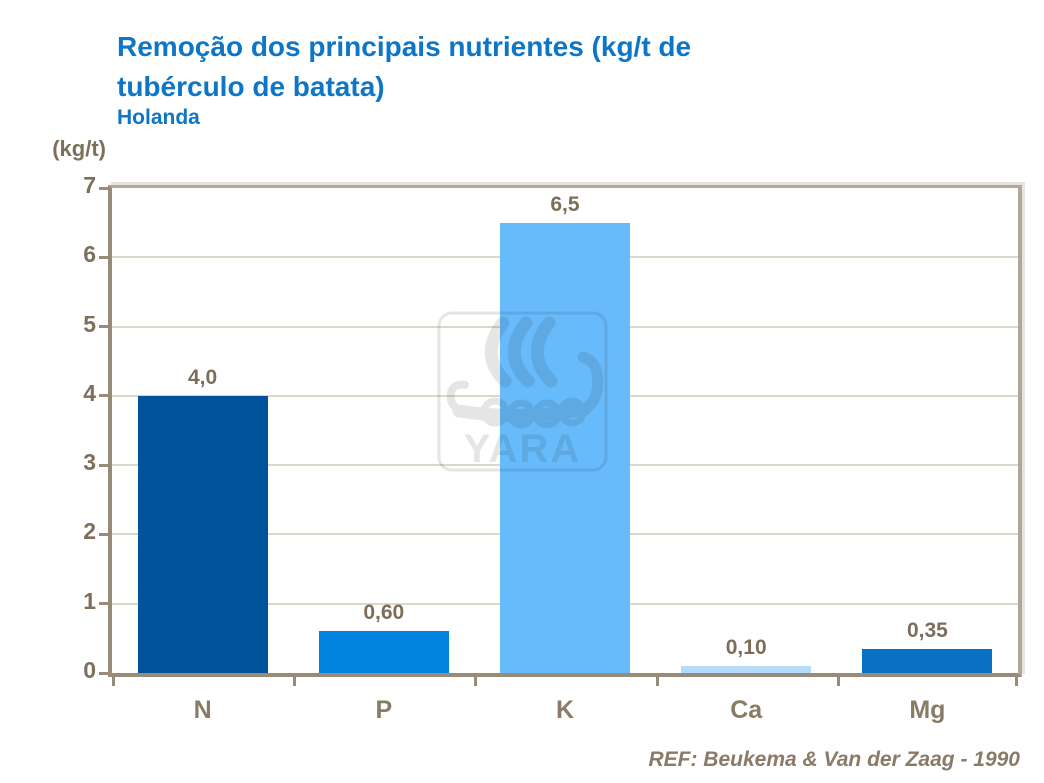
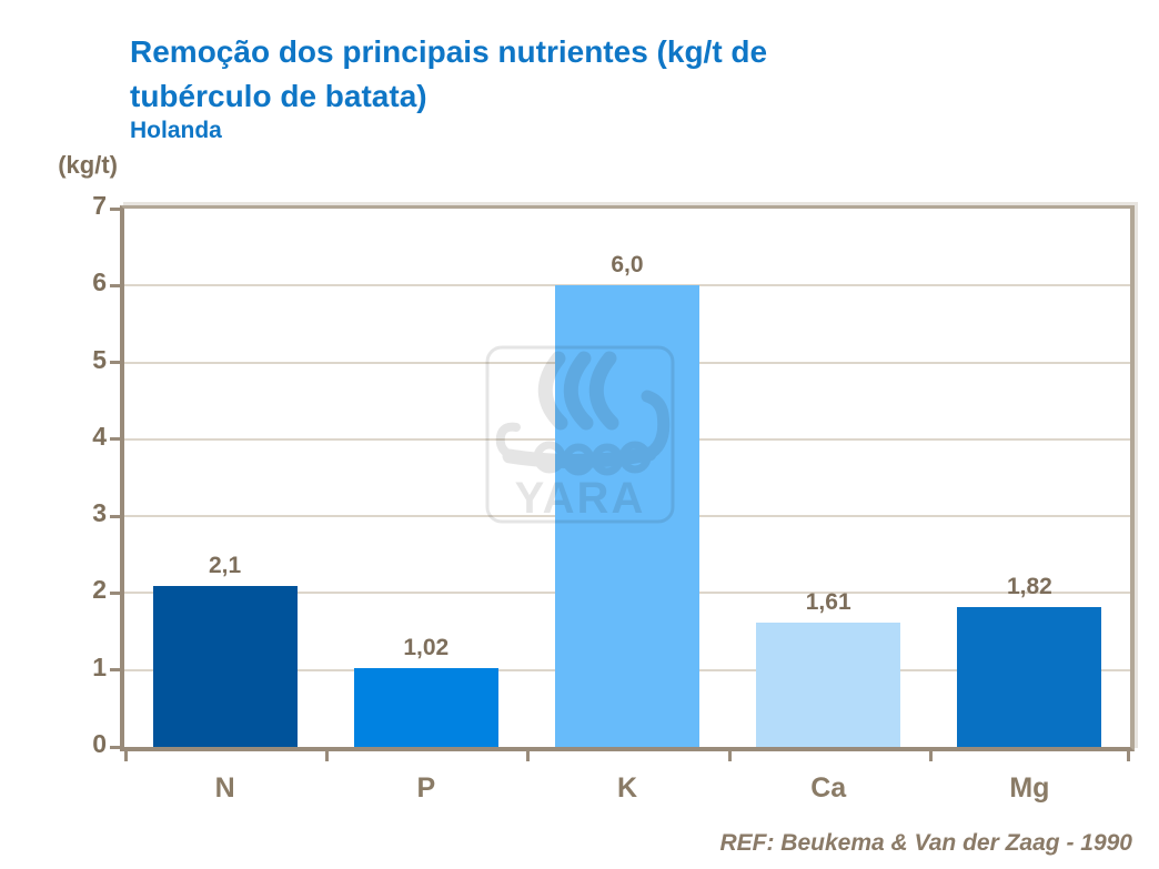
N: 4,0 -> 2,1
P: 0,60 -> 1,02
K: 6,5 -> 6,0
Ca: 0,10 -> 1,61
Mg: 0,35 -> 1,82
